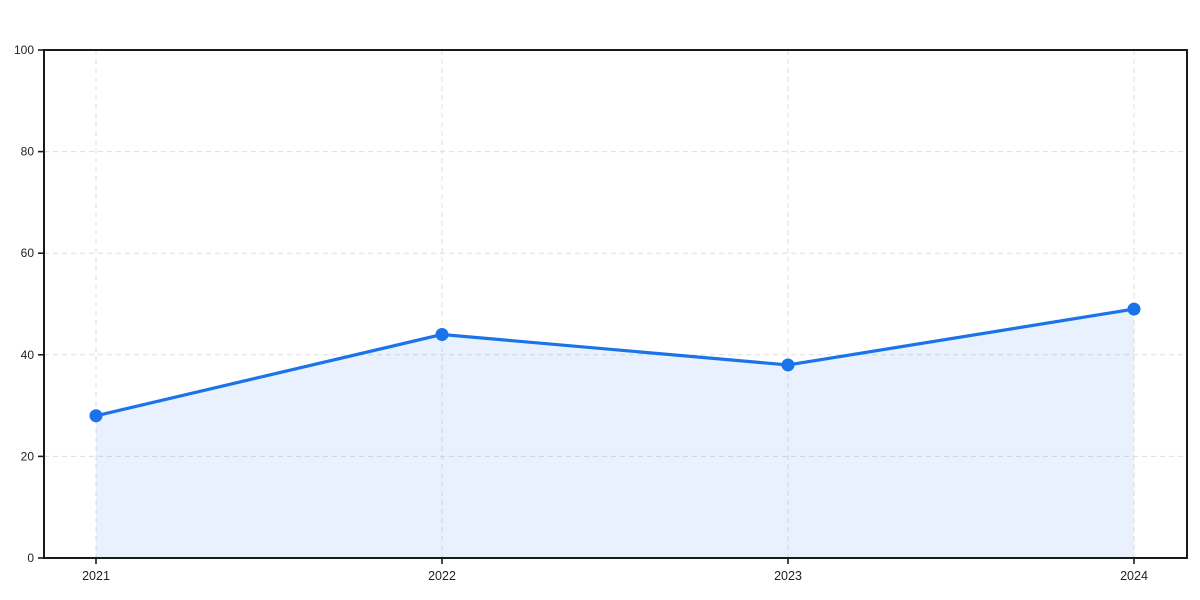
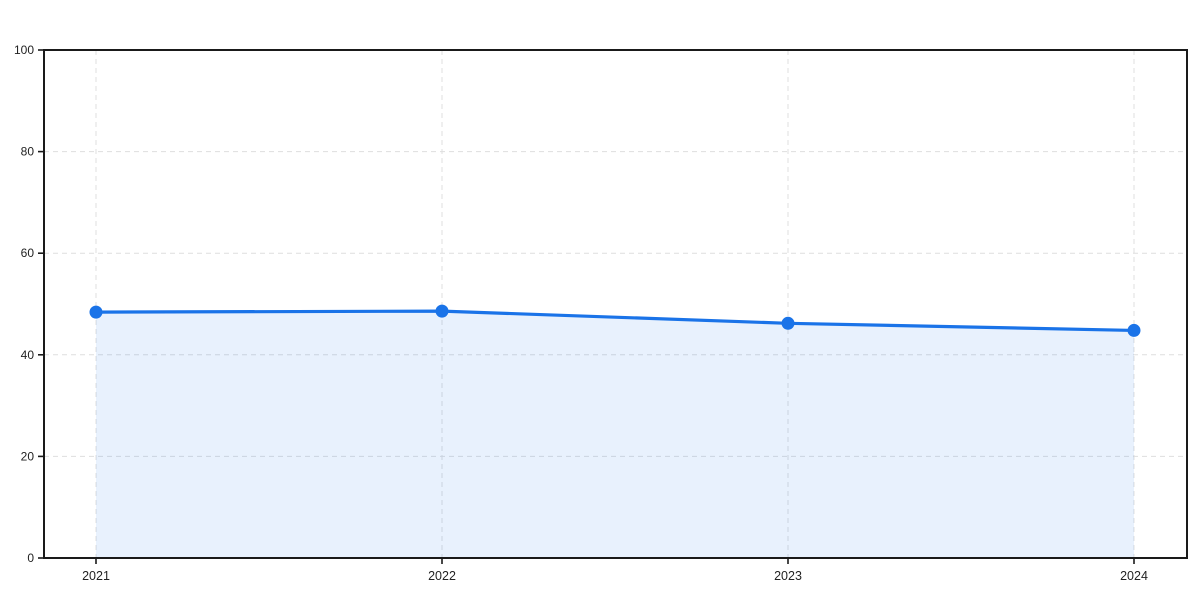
2021: 28 -> 48
2022: 44 -> 49
2023: 38 -> 46
2024: 49 -> 45
